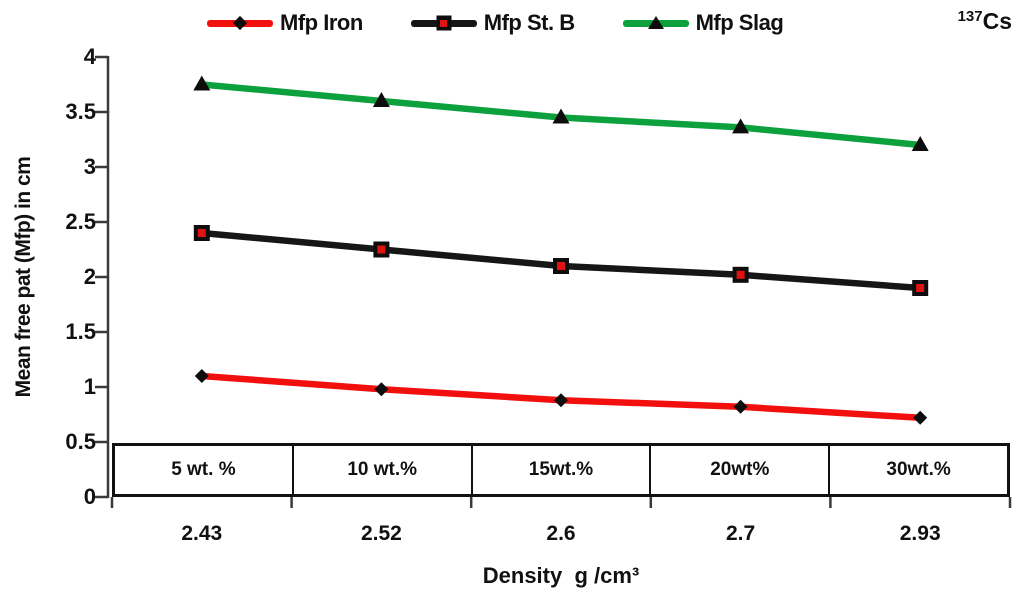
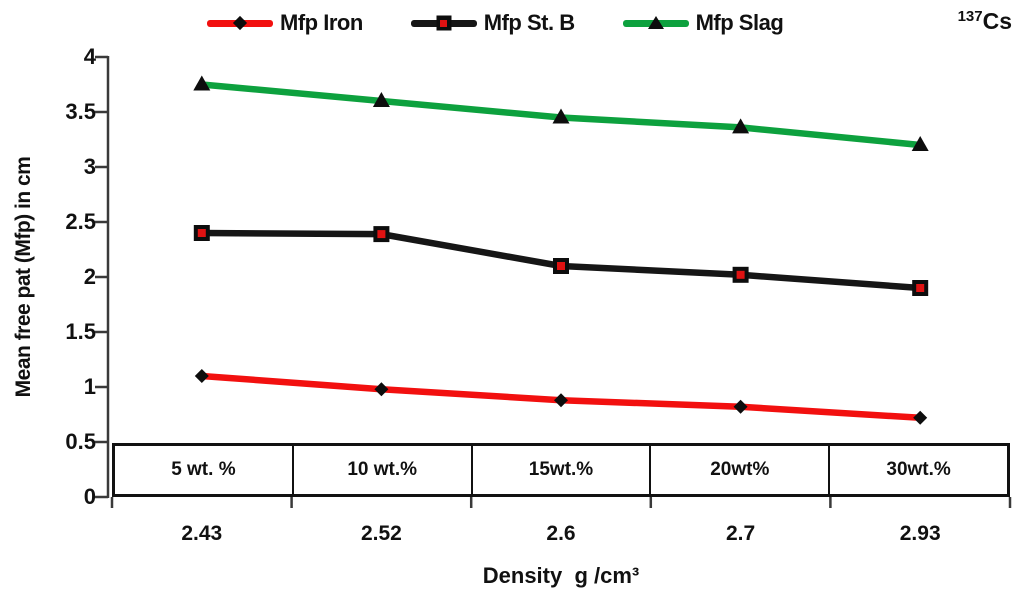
Mfp St. B/2.52: 2.25 -> 2.39
